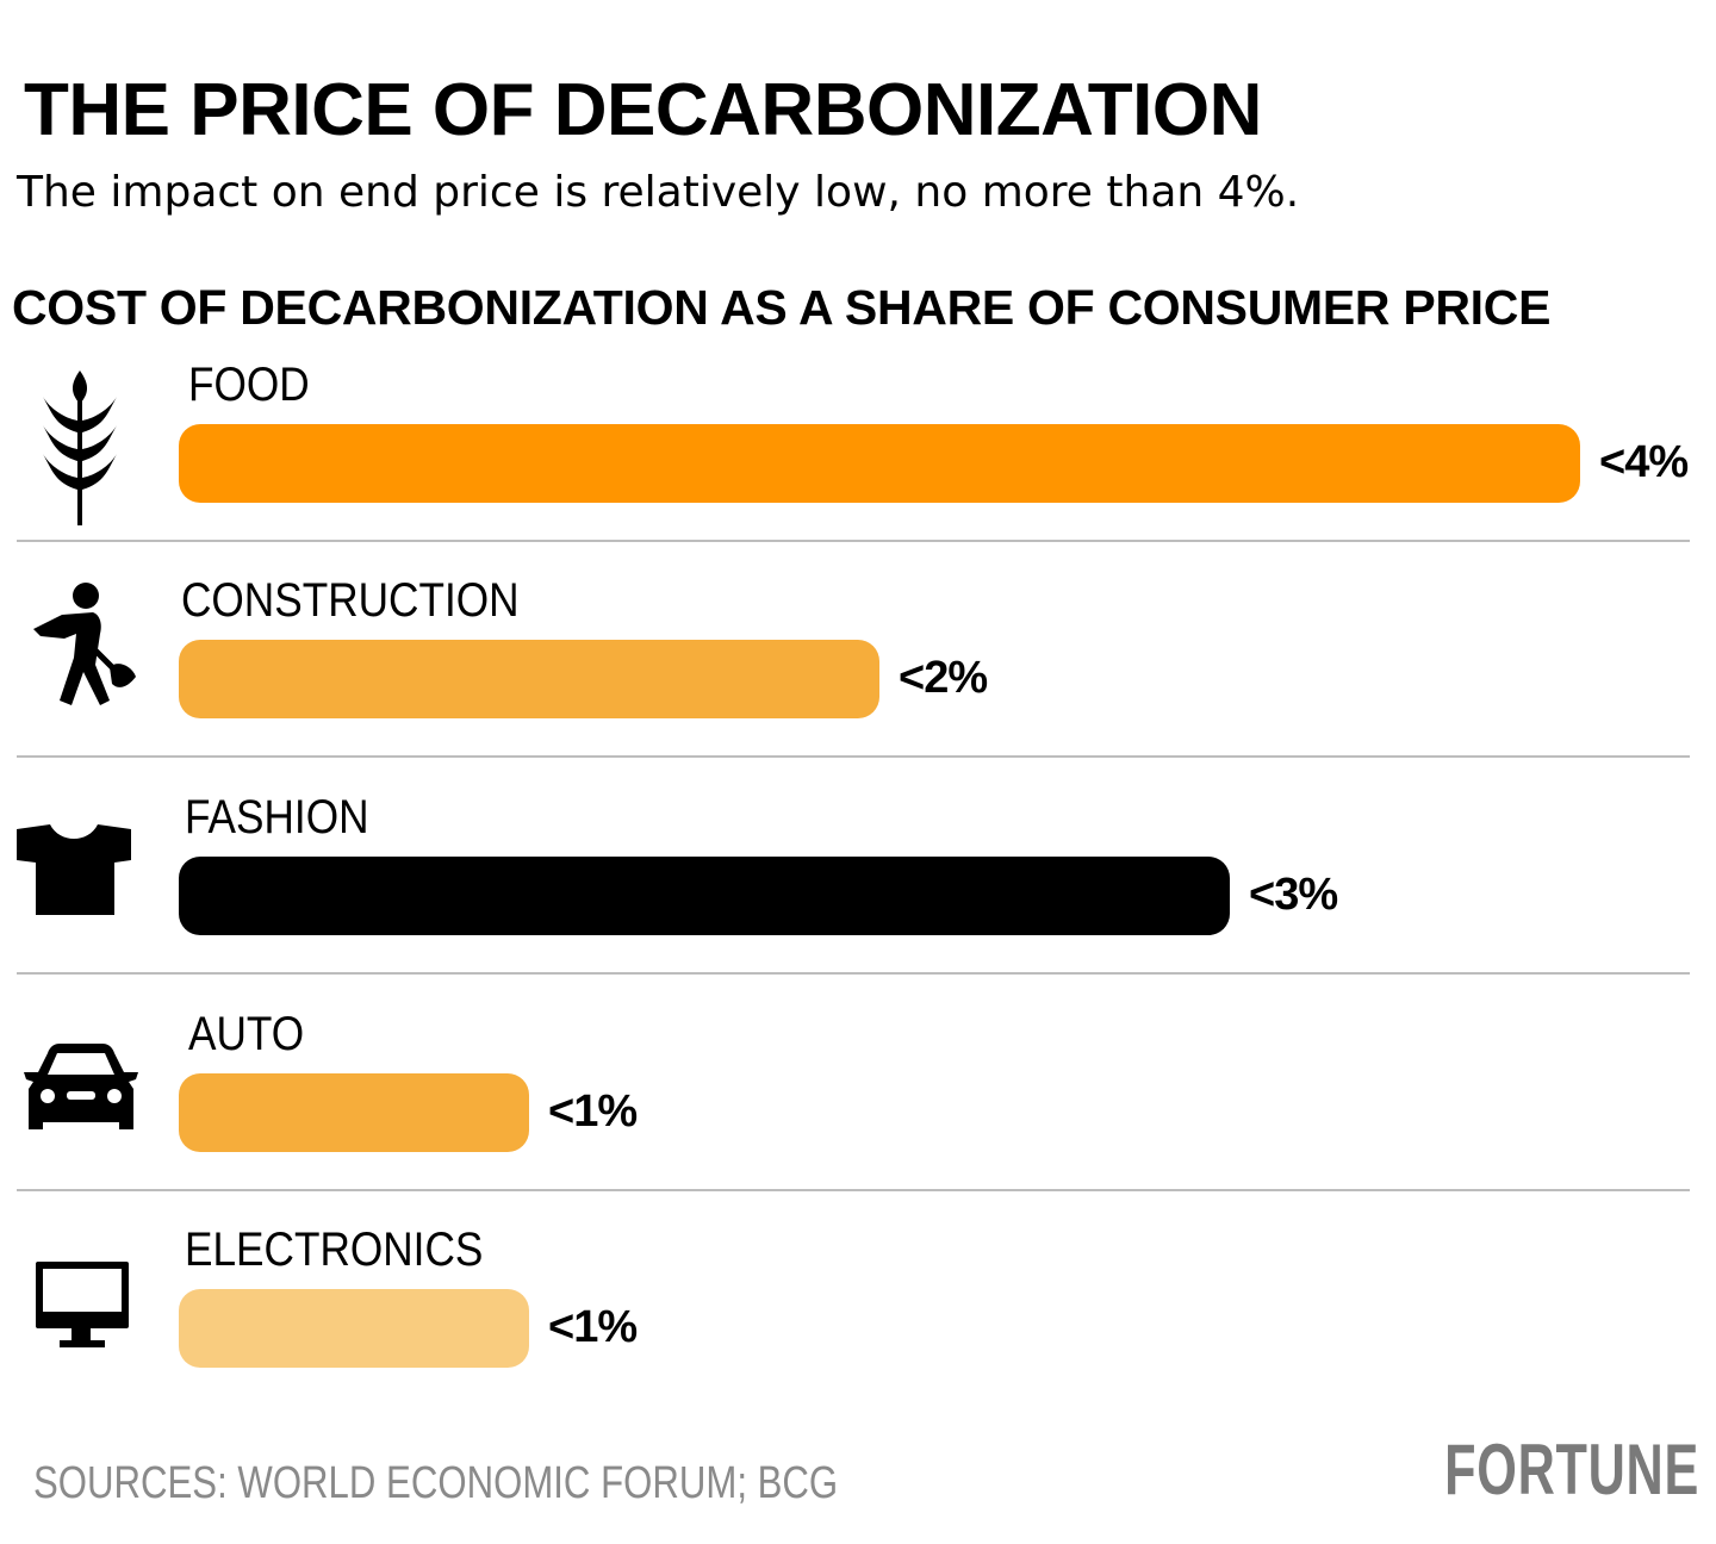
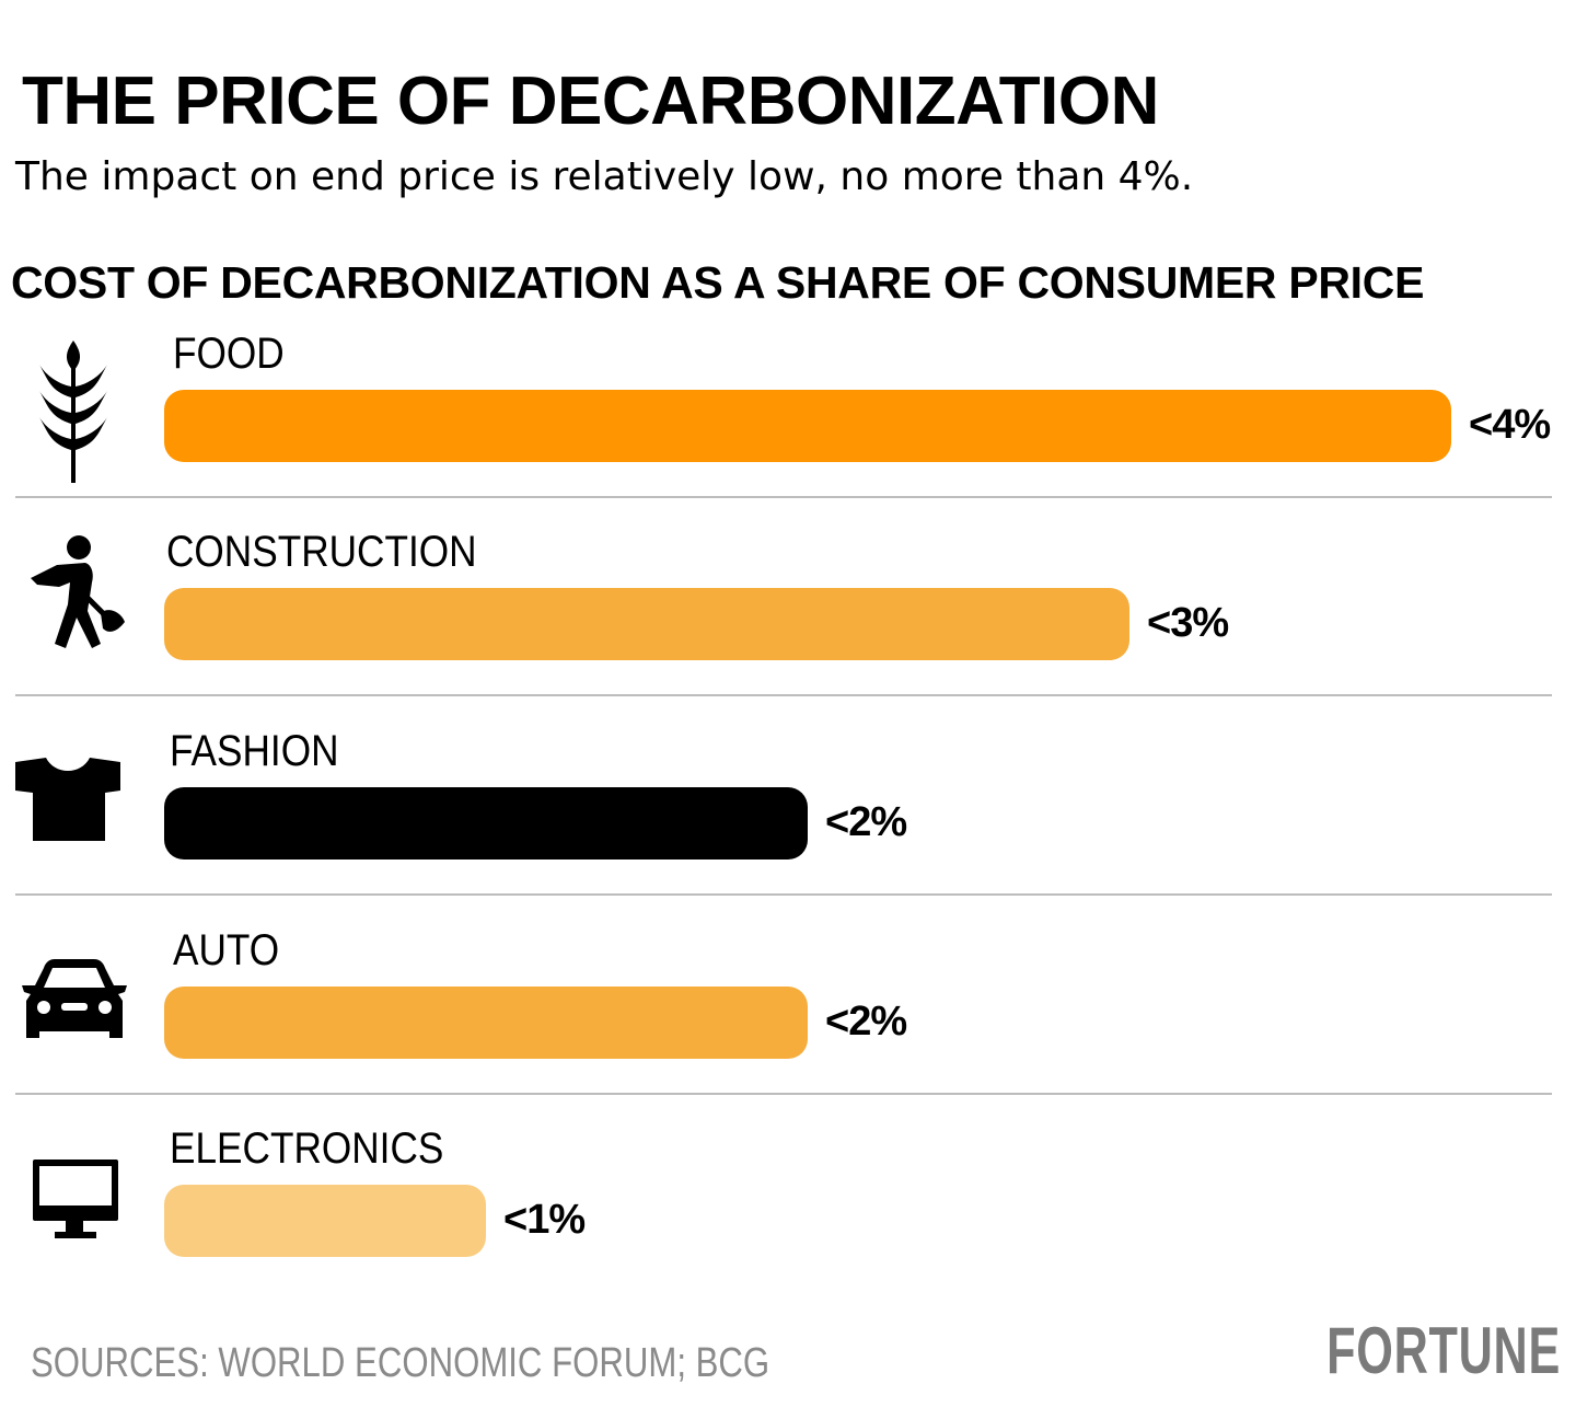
CONSTRUCTION: 2 -> 3
FASHION: 3 -> 2
AUTO: 1 -> 2
